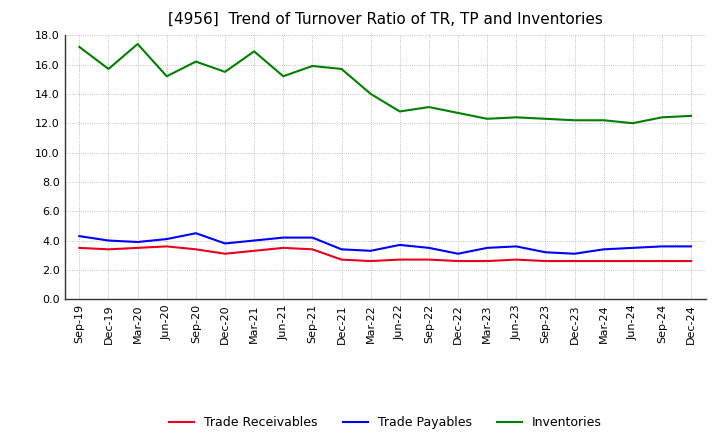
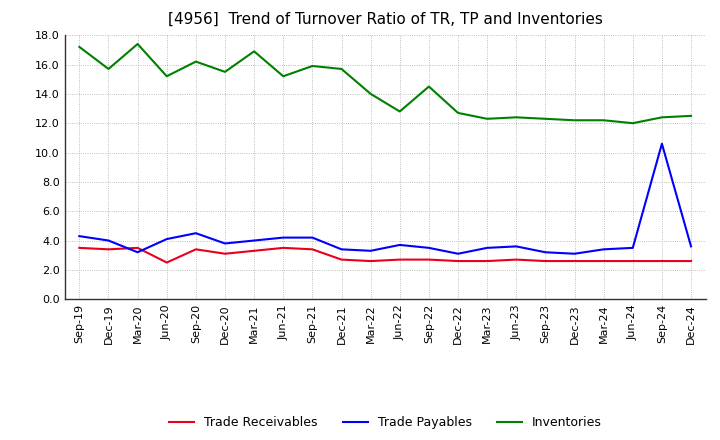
Trade Payables/Mar-20: 3.9 -> 3.2
Trade Receivables/Jun-20: 3.6 -> 2.5
Inventories/Sep-22: 13.1 -> 14.5
Trade Payables/Sep-24: 3.6 -> 10.6
